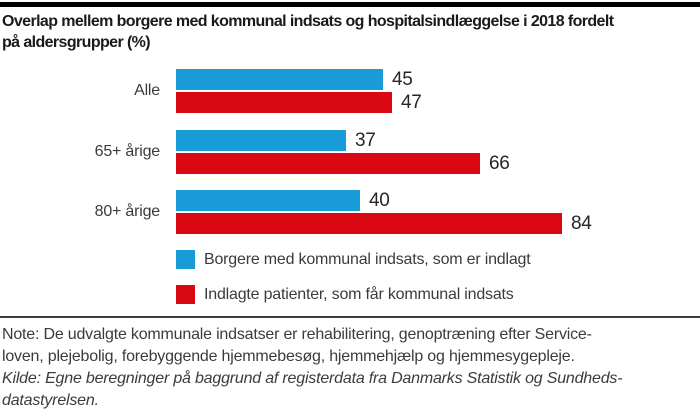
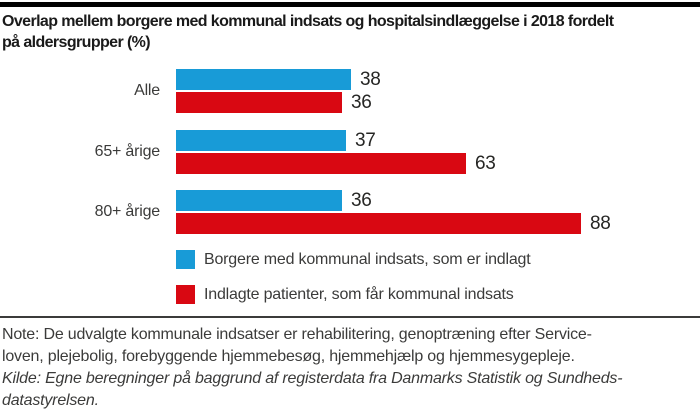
Borgere med kommunal indsats, som er indlagt/Alle: 45 -> 38
Indlagte patienter, som får kommunal indsats/Alle: 47 -> 36
Indlagte patienter, som får kommunal indsats/65+ årige: 66 -> 63
Borgere med kommunal indsats, som er indlagt/80+ årige: 40 -> 36
Indlagte patienter, som får kommunal indsats/80+ årige: 84 -> 88
